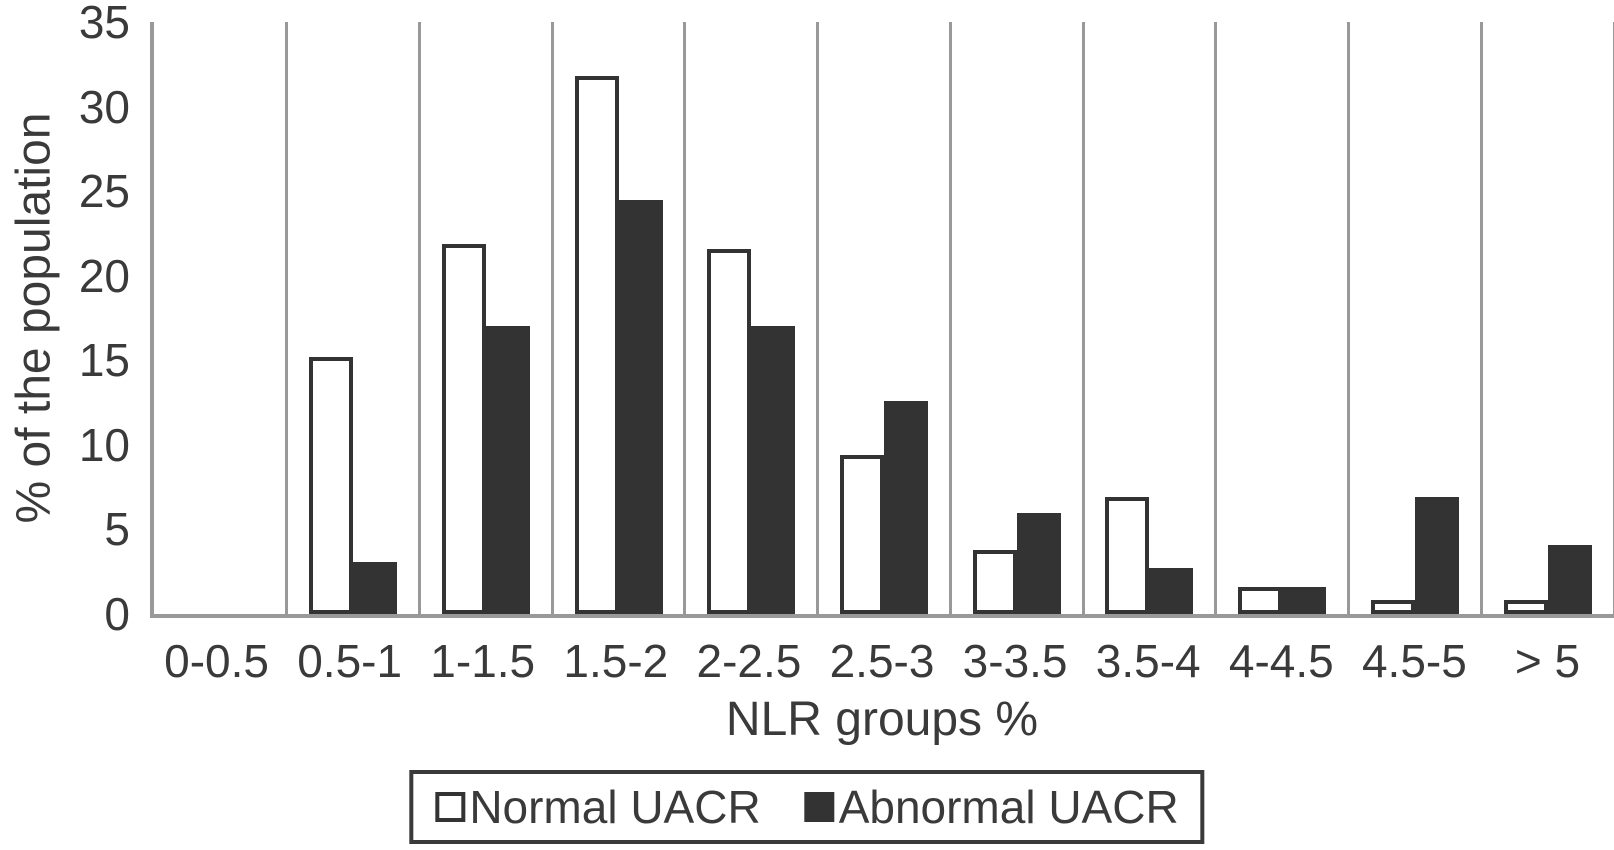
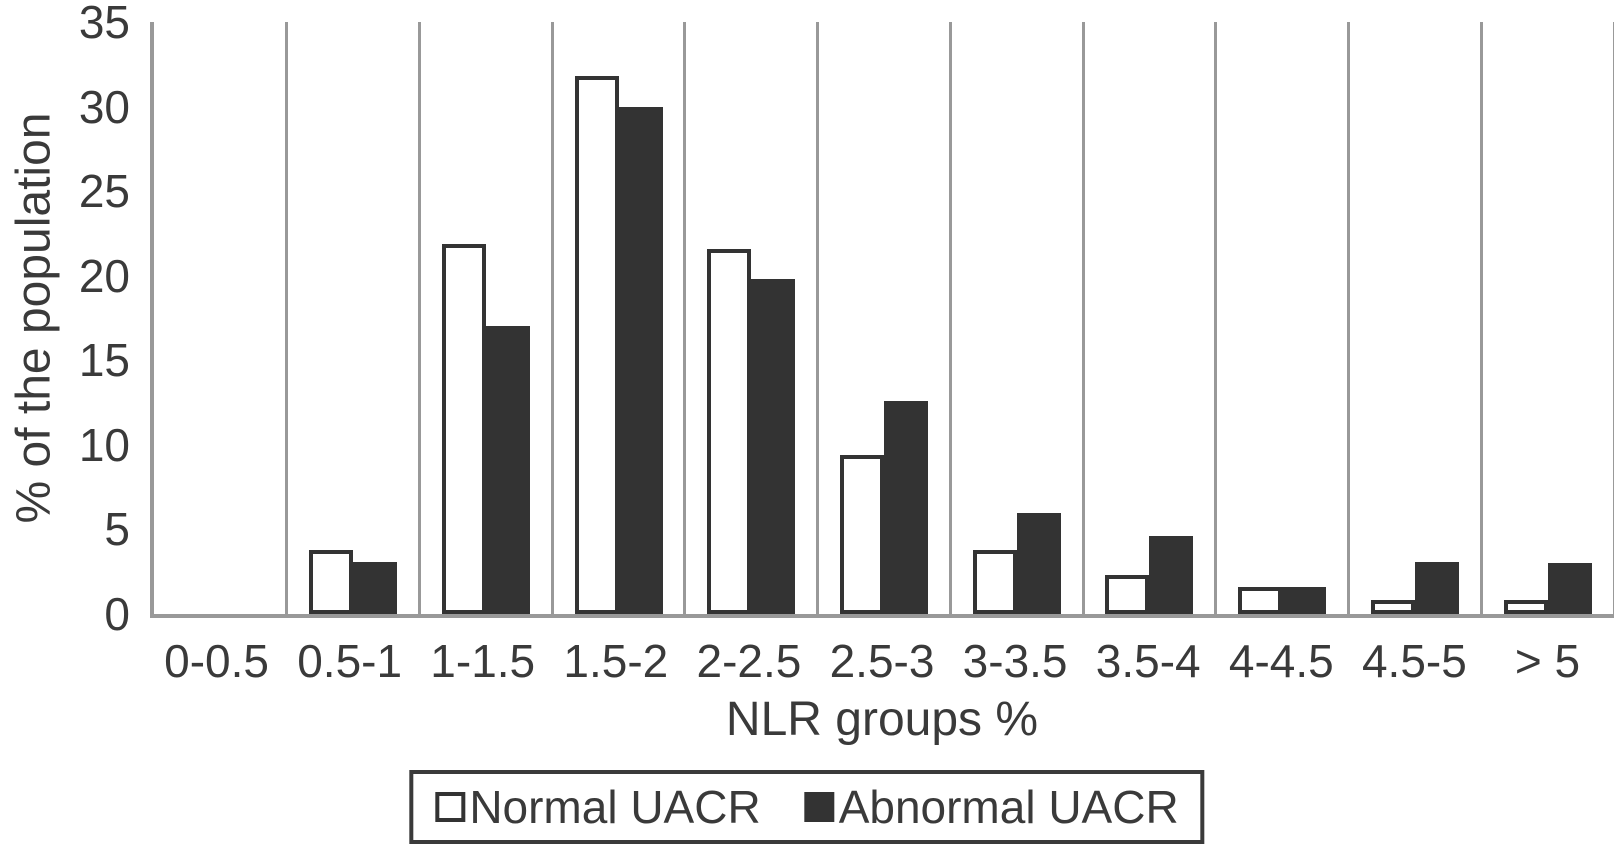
Normal UACR/0.5-1: 15.2 -> 3.8
Abnormal UACR/1.5-2: 24.5 -> 30.0
Abnormal UACR/2-2.5: 17.0 -> 19.8
Normal UACR/3.5-4: 6.9 -> 2.3
Abnormal UACR/3.5-4: 2.7 -> 4.6
Abnormal UACR/4.5-5: 6.9 -> 3.1
Abnormal UACR/> 5: 4.1 -> 3.0
